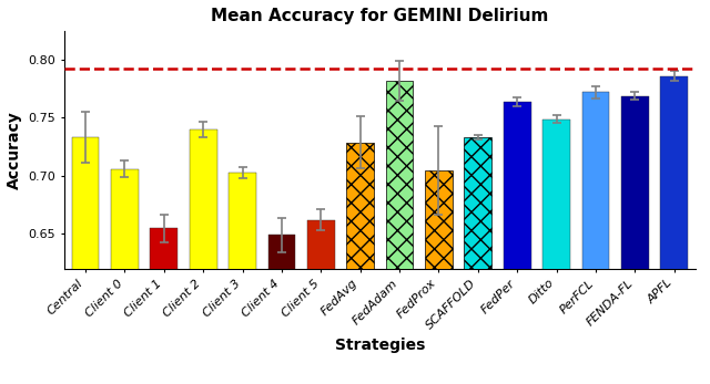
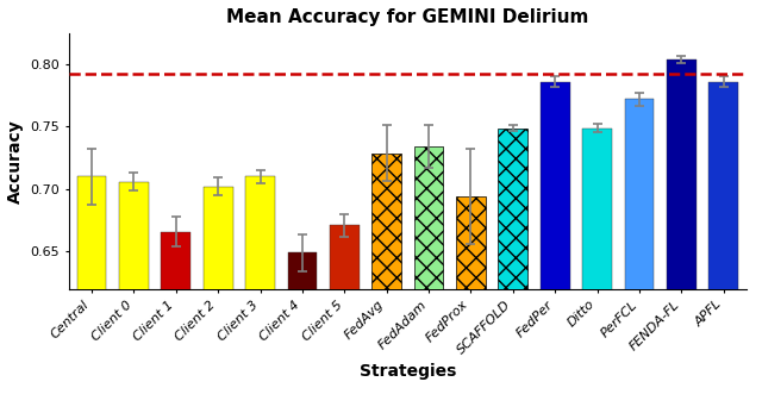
Central: 0.733 -> 0.710
Client 1: 0.655 -> 0.666
Client 2: 0.740 -> 0.702
Client 3: 0.703 -> 0.710
Client 5: 0.662 -> 0.671
FedAdam: 0.782 -> 0.734
FedProx: 0.705 -> 0.694
SCAFFOLD: 0.733 -> 0.749
FedPer: 0.764 -> 0.786
FENDA-FL: 0.769 -> 0.804
